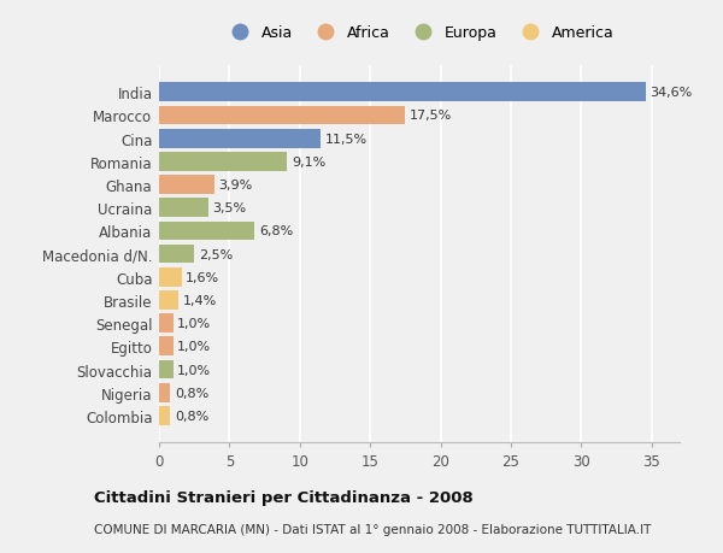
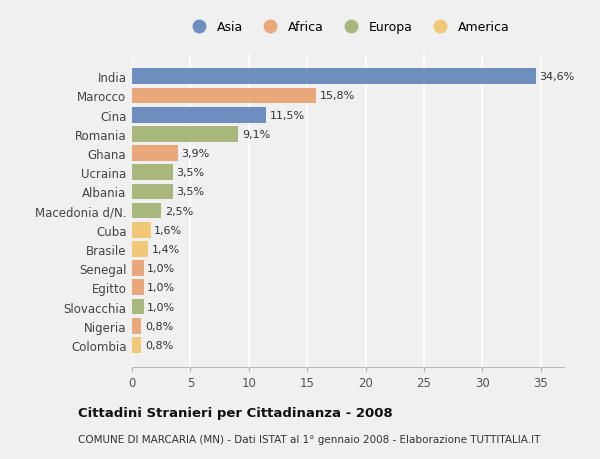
Marocco: 17,5% -> 15,8%
Albania: 6,8% -> 3,5%
